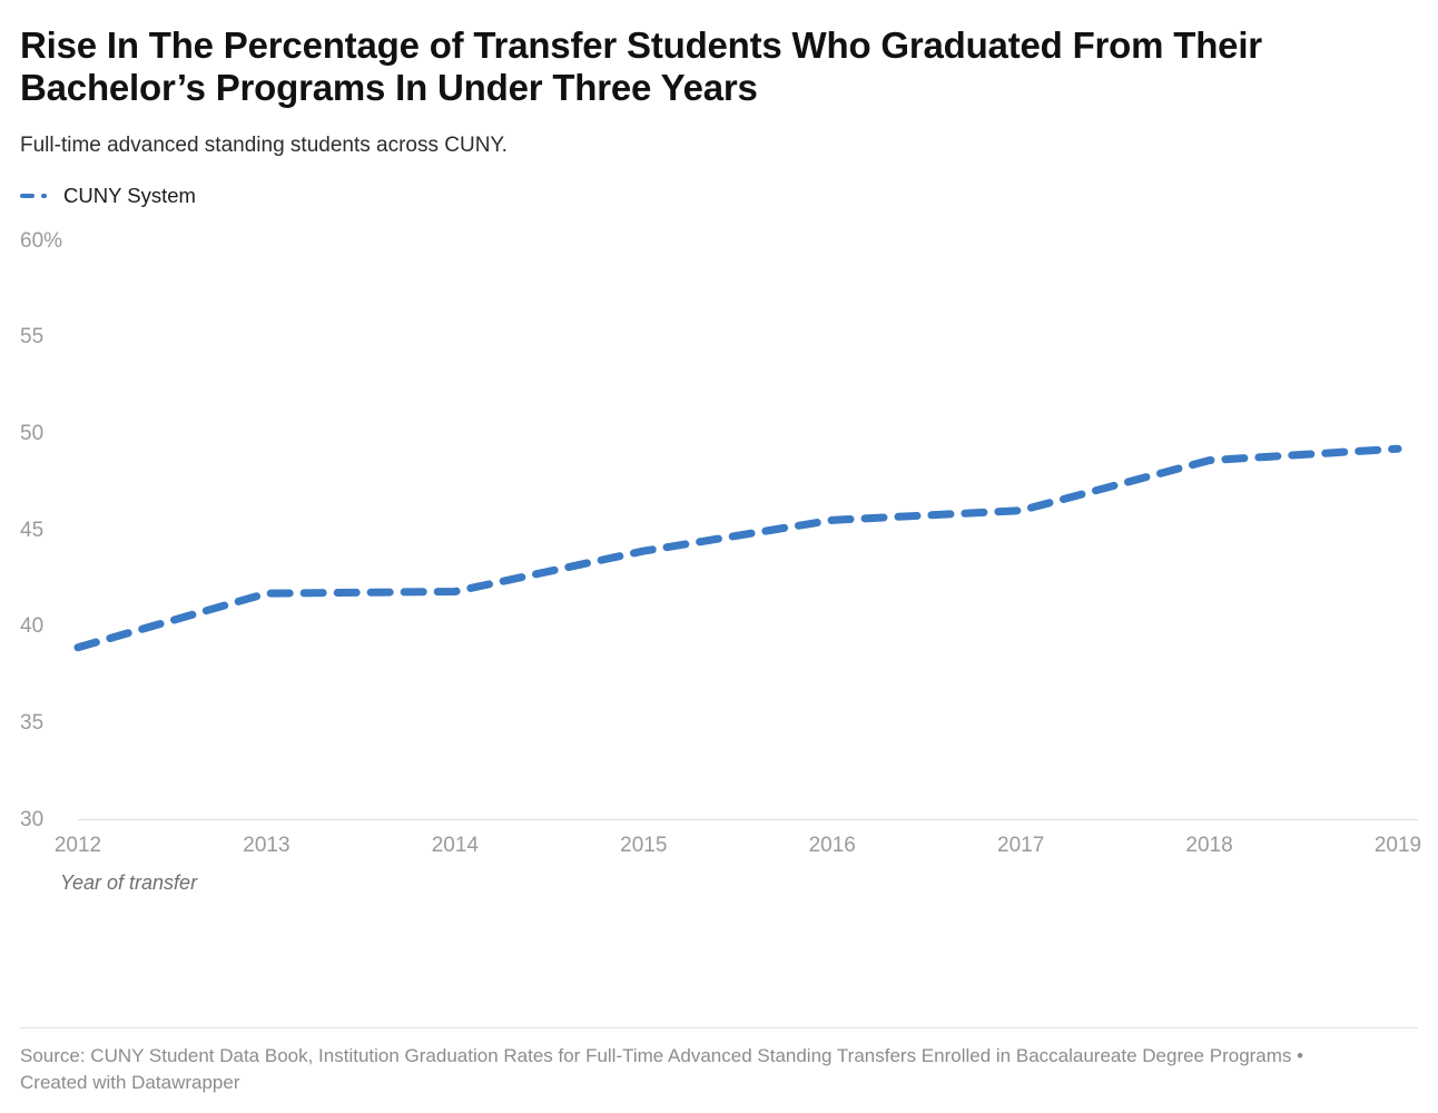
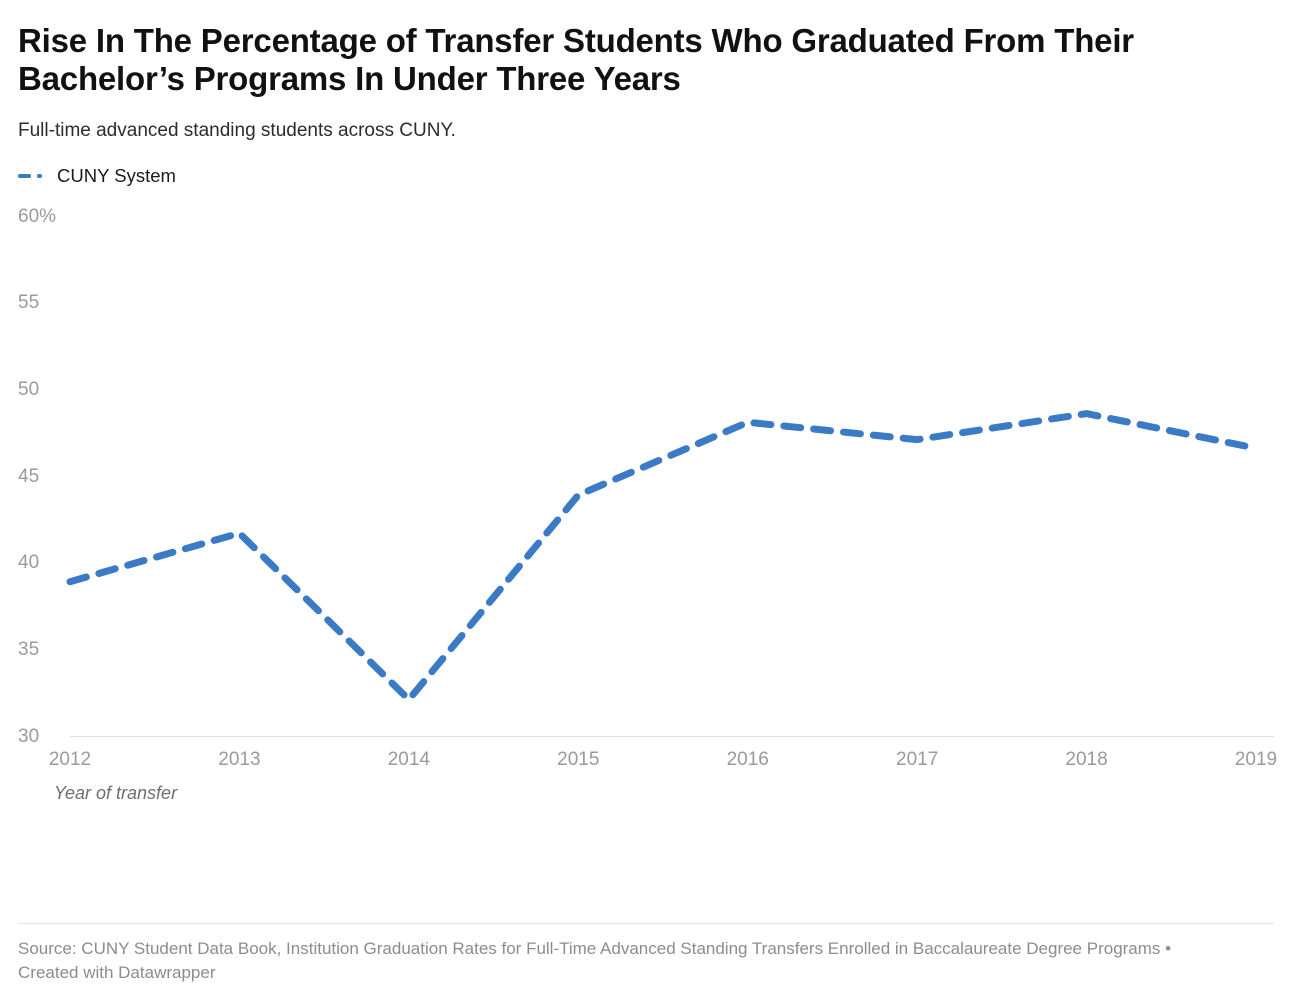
2014: 41.8% -> 32.1%
2016: 45.5% -> 48.1%
2017: 46.0% -> 47.1%
2019: 49.2% -> 46.6%
